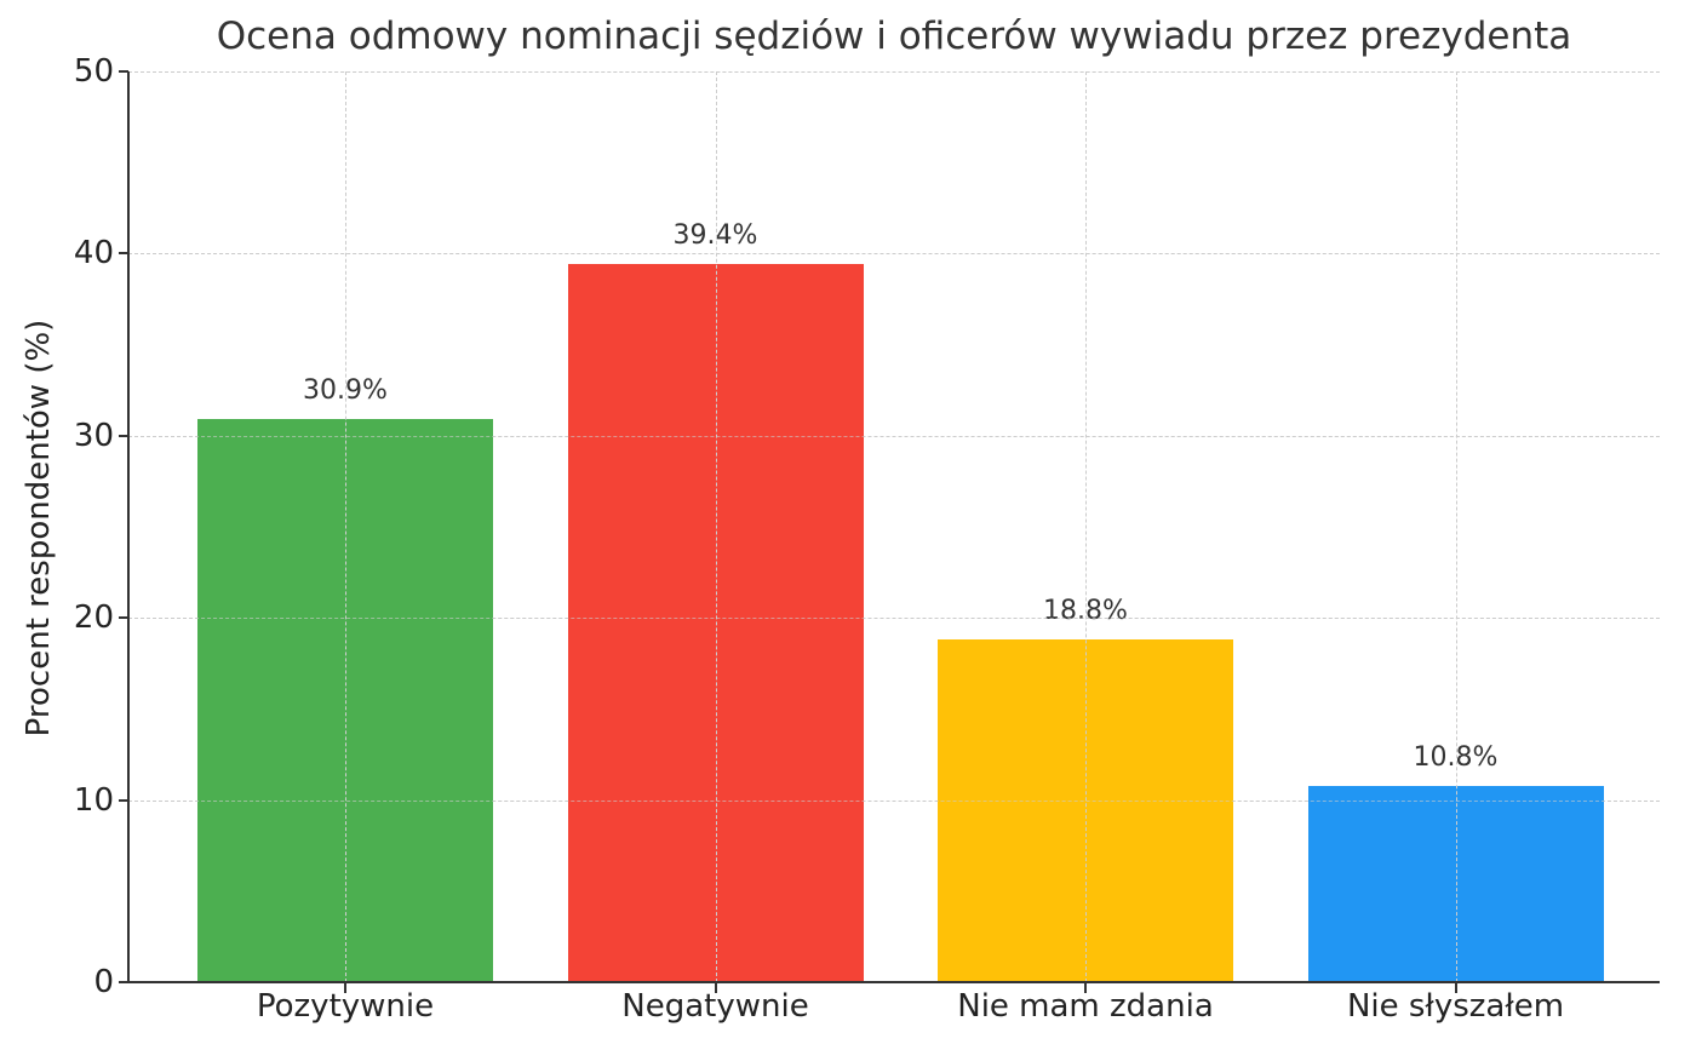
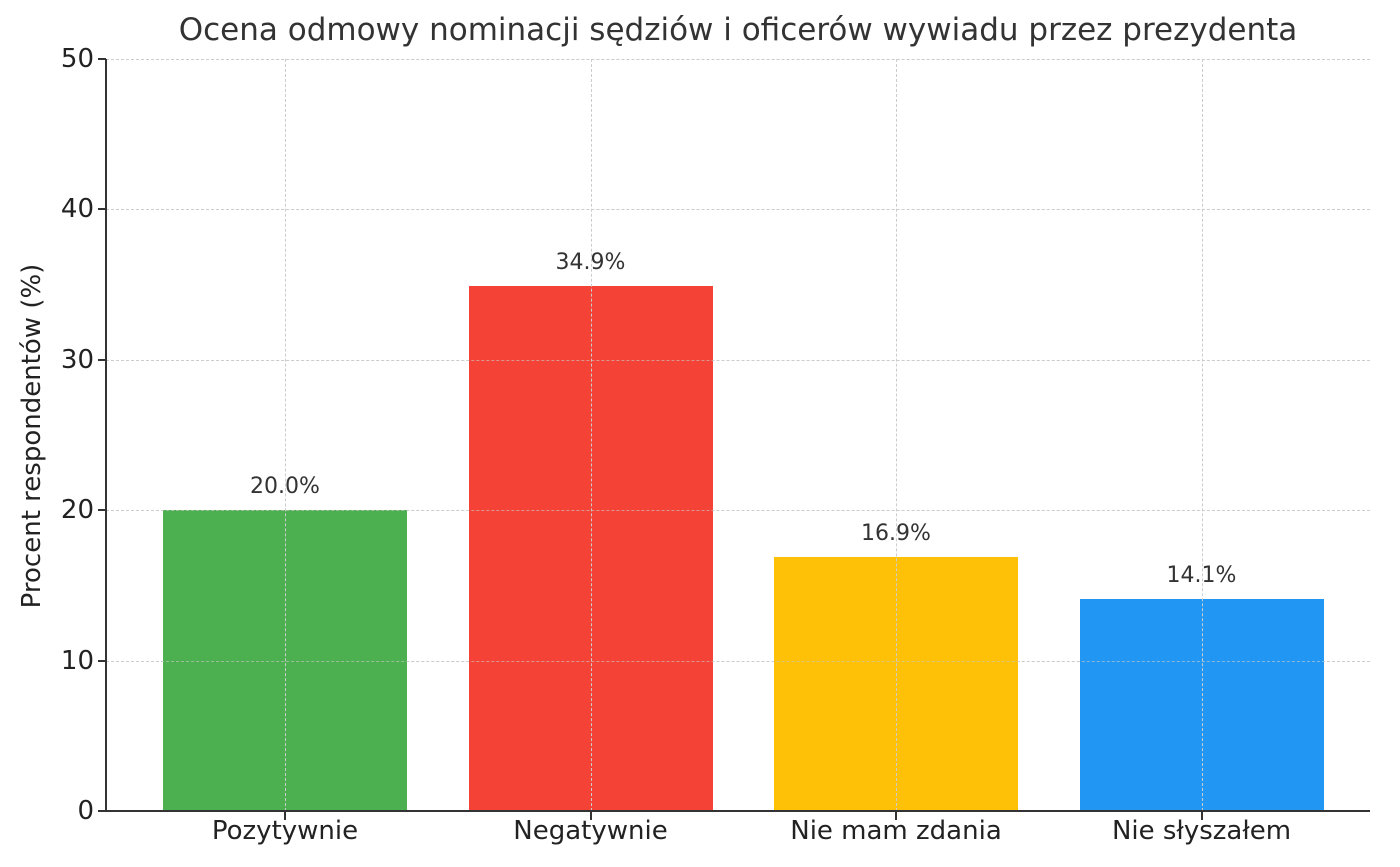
Pozytywnie: 30.9% -> 20.0%
Negatywnie: 39.4% -> 34.9%
Nie mam zdania: 18.8% -> 16.9%
Nie słyszałem: 10.8% -> 14.1%
